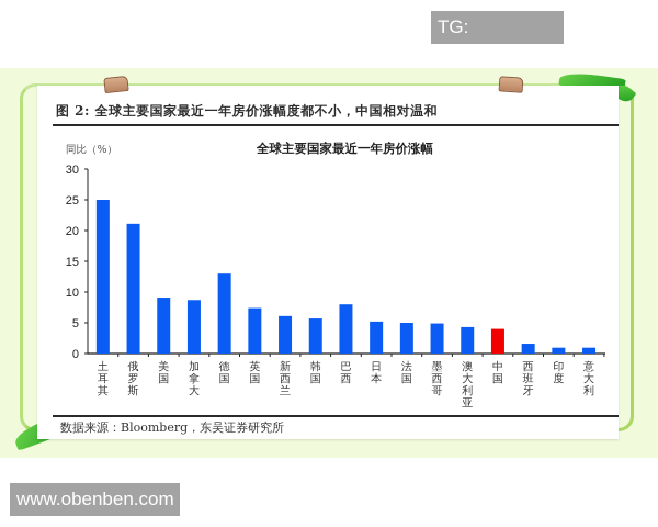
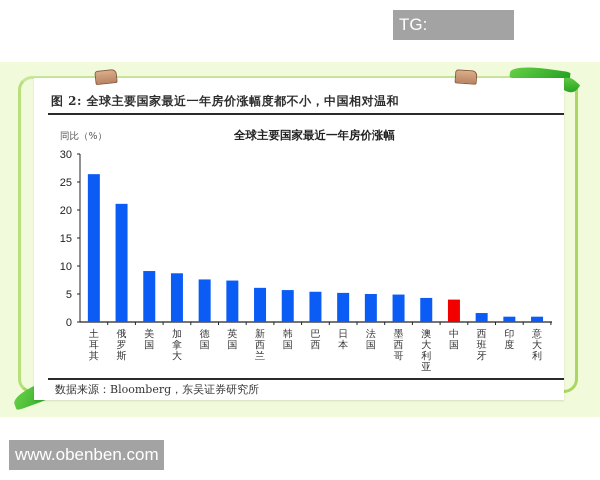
土耳其: 25 -> 26
德国: 13 -> 8
巴西: 8 -> 5
